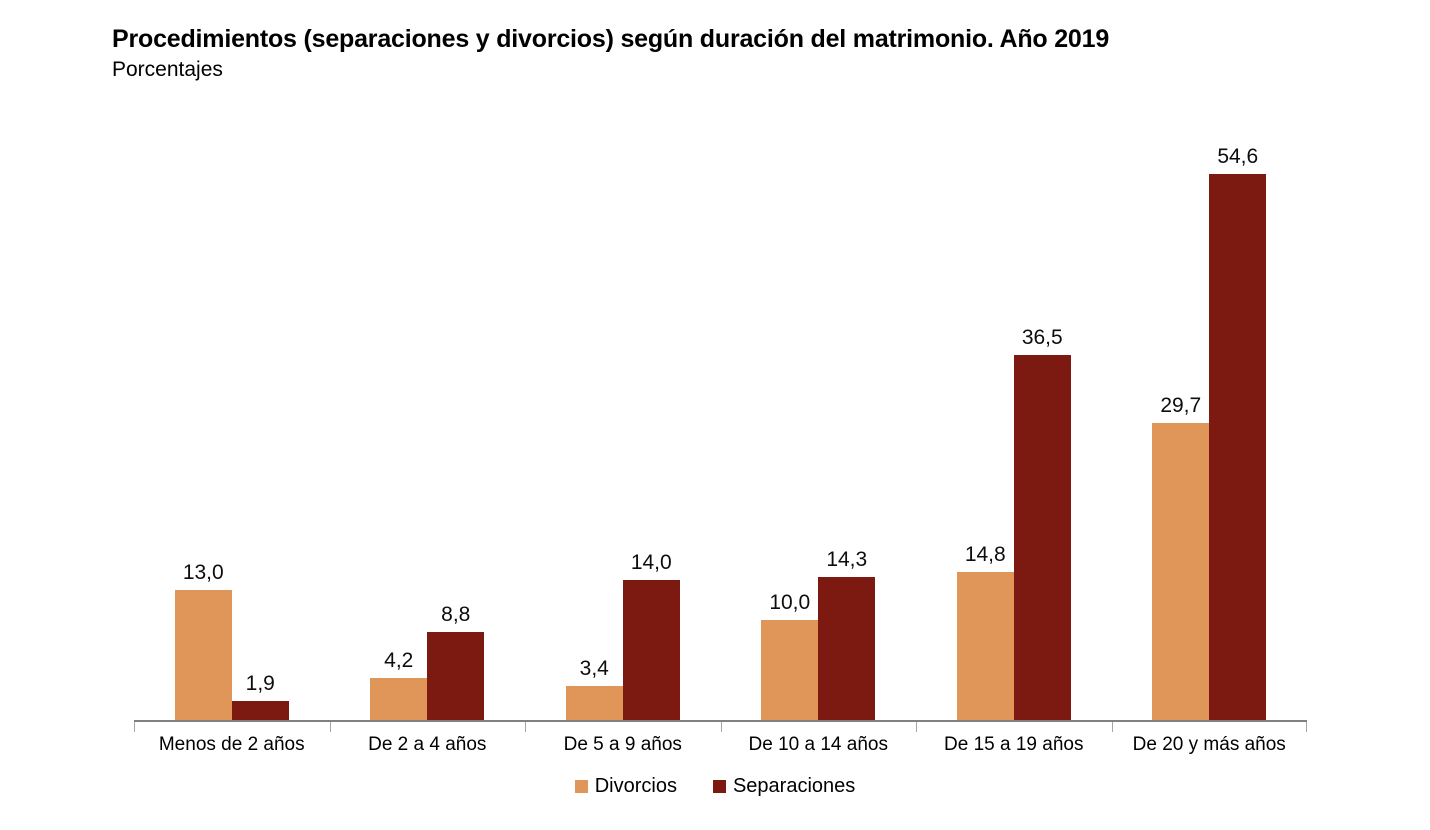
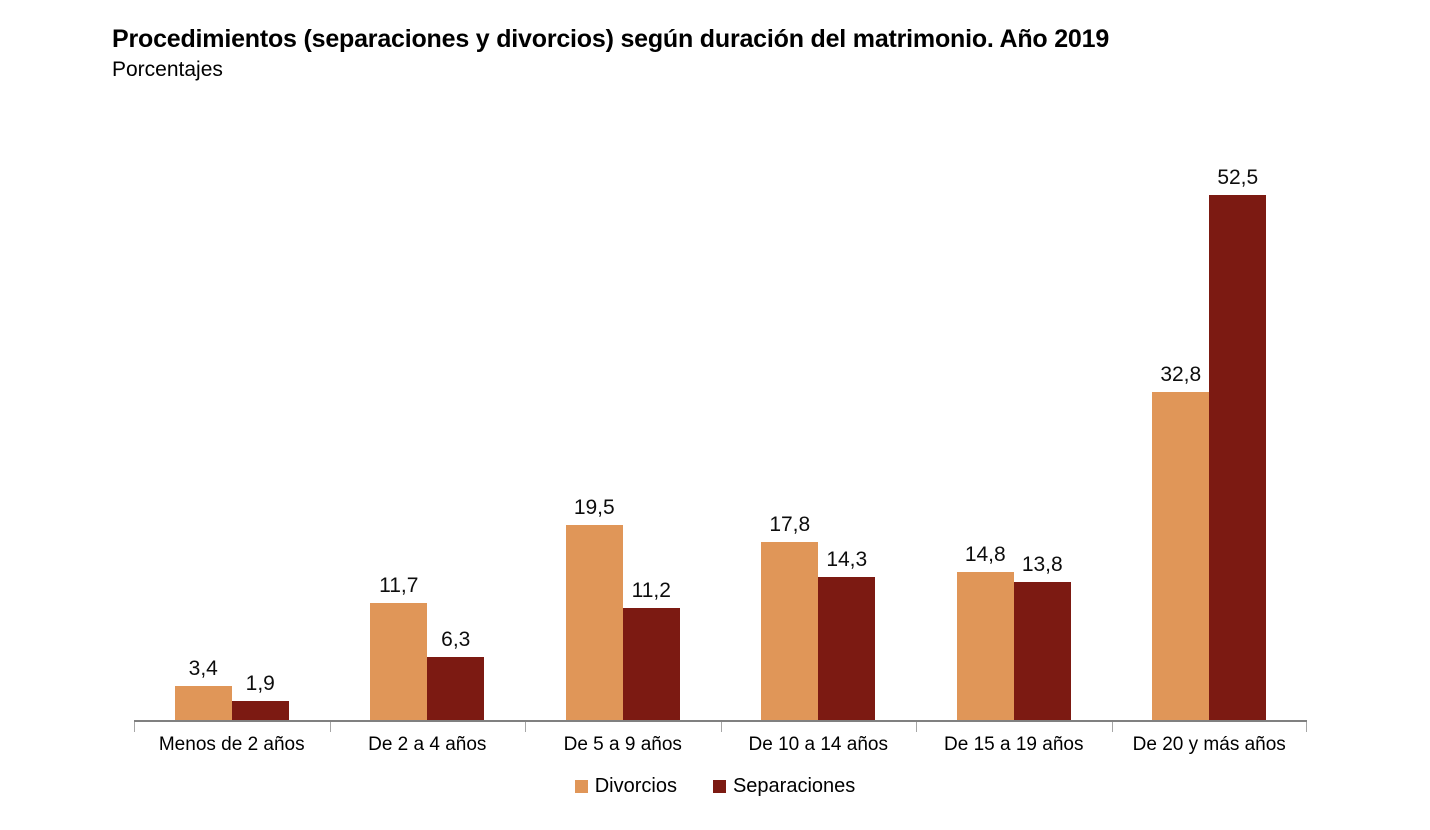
Divorcios/Menos de 2 años: 13,0 -> 3,4
Divorcios/De 2 a 4 años: 4,2 -> 11,7
Separaciones/De 2 a 4 años: 8,8 -> 6,3
Divorcios/De 5 a 9 años: 3,4 -> 19,5
Separaciones/De 5 a 9 años: 14,0 -> 11,2
Divorcios/De 10 a 14 años: 10,0 -> 17,8
Separaciones/De 15 a 19 años: 36,5 -> 13,8
Divorcios/De 20 y más años: 29,7 -> 32,8
Separaciones/De 20 y más años: 54,6 -> 52,5
